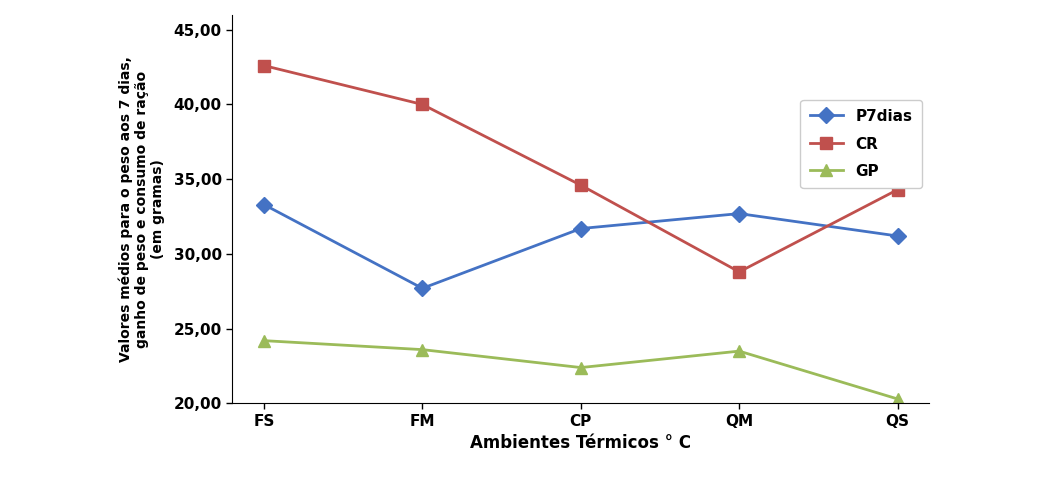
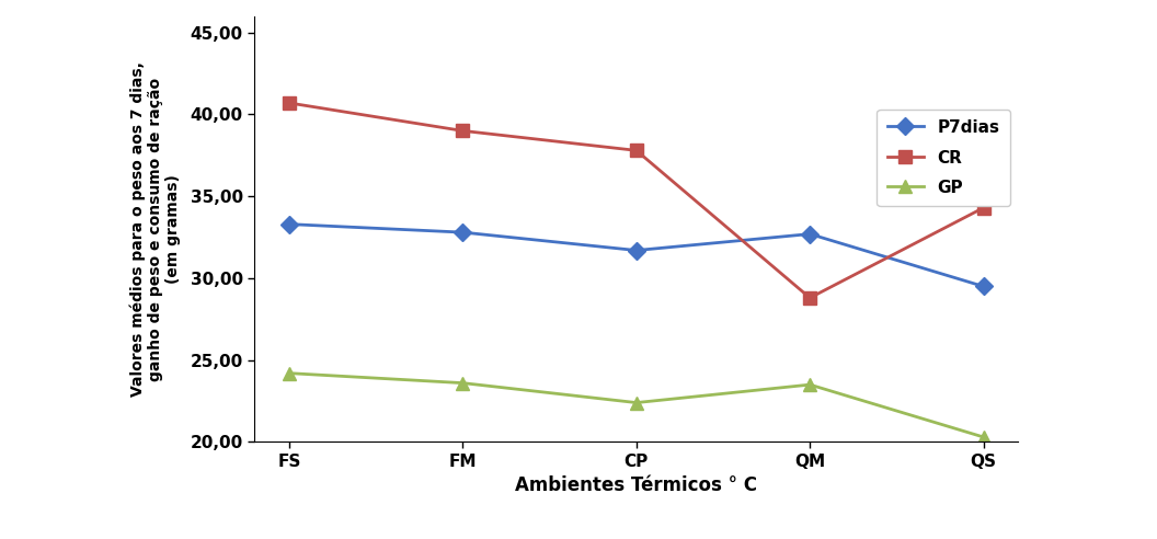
CR/FS: 42,6 -> 40,7
P7dias/FM: 27,7 -> 32,8
CR/FM: 40,0 -> 39,0
CR/CP: 34,6 -> 37,8
P7dias/QS: 31,2 -> 29,5
